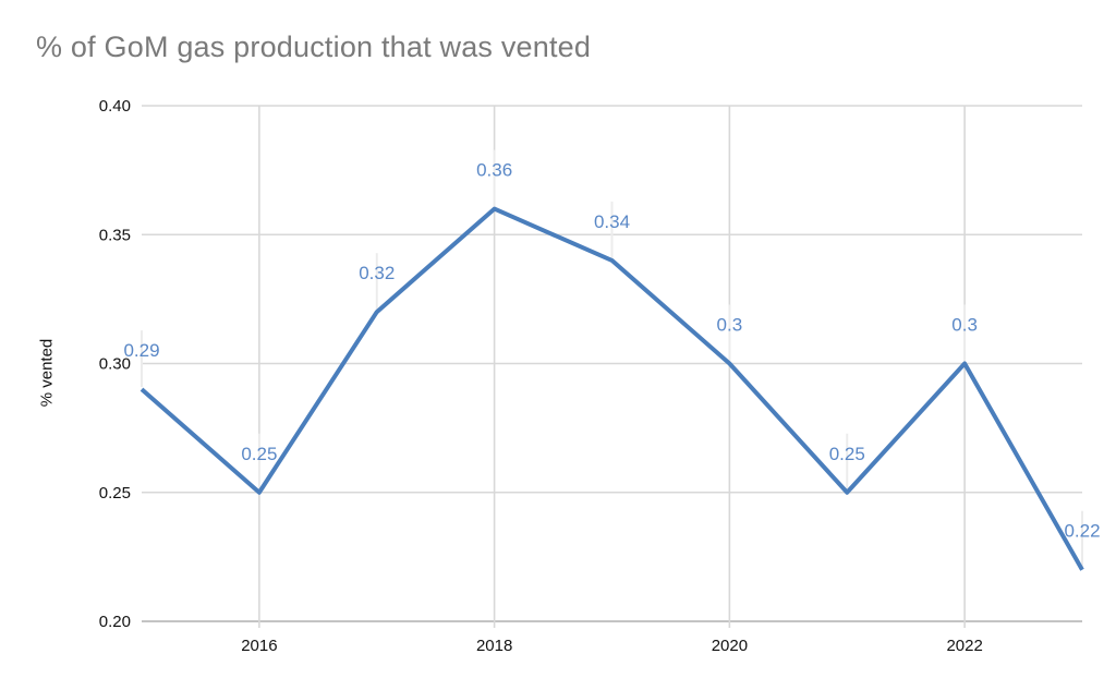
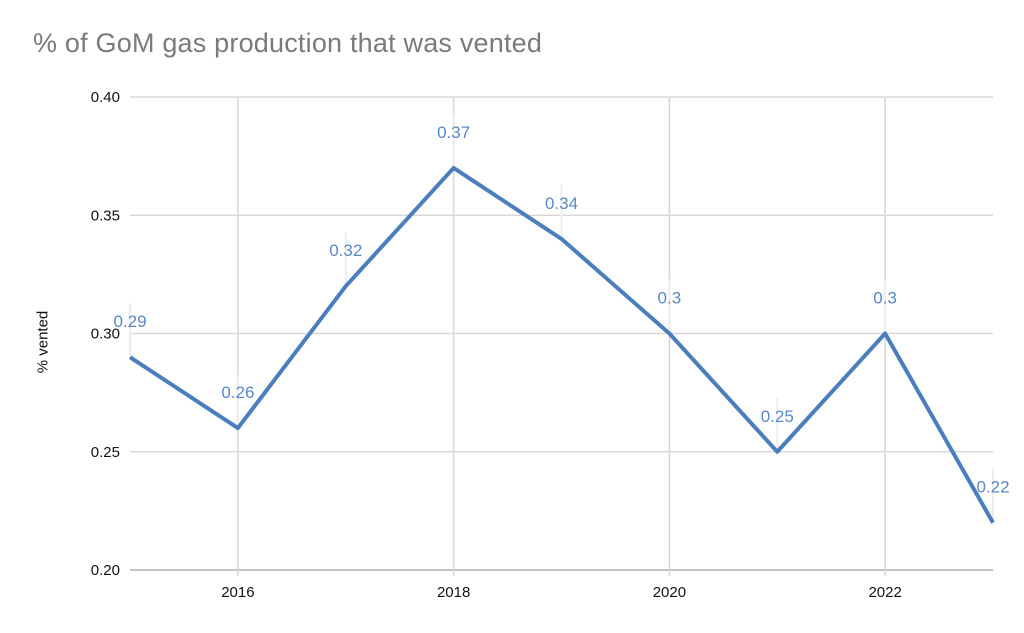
2016: 0.25 -> 0.26
2018: 0.36 -> 0.37
